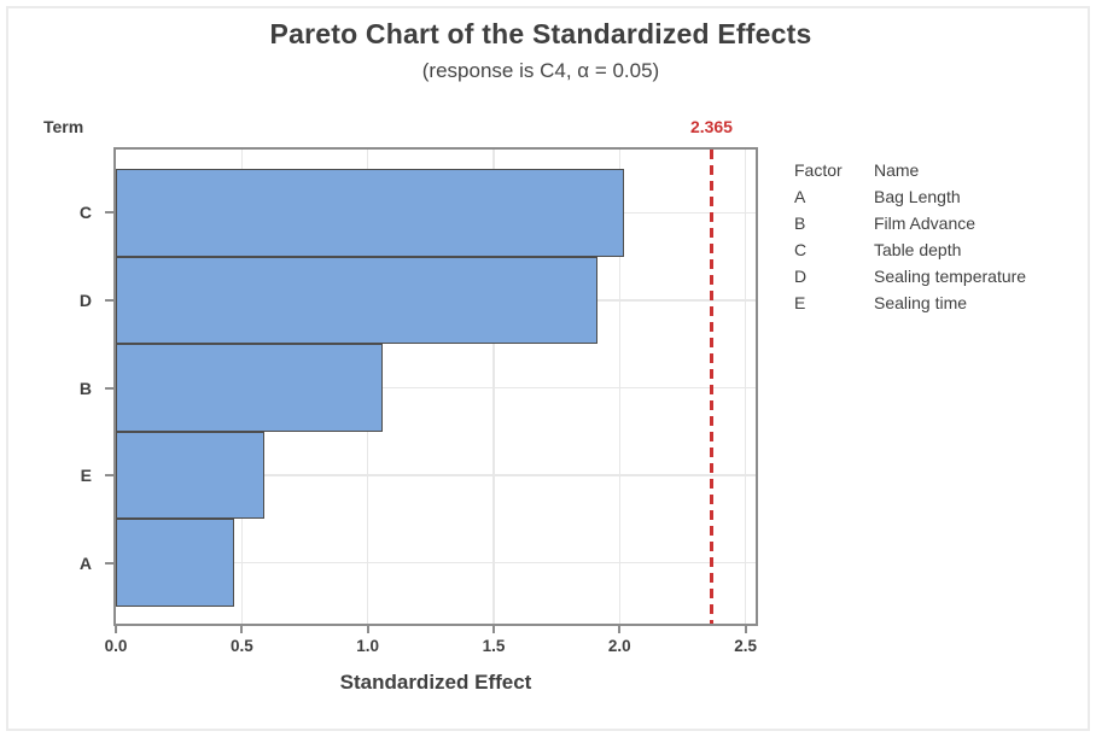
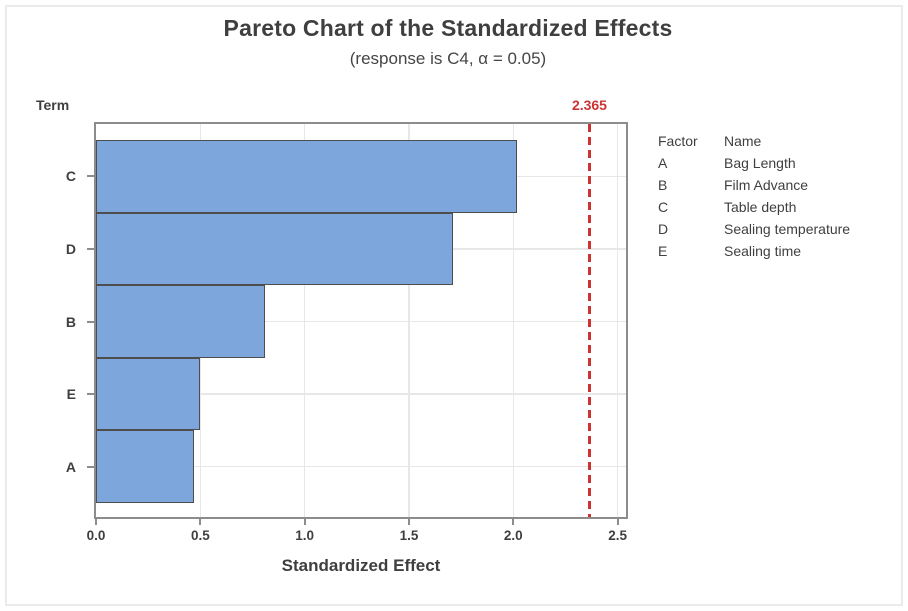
D: 1.91 -> 1.71
B: 1.06 -> 0.81
E: 0.59 -> 0.50
